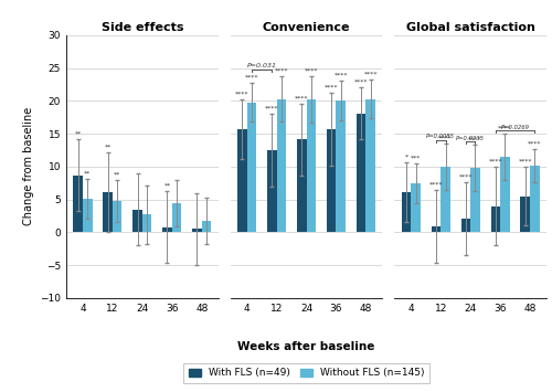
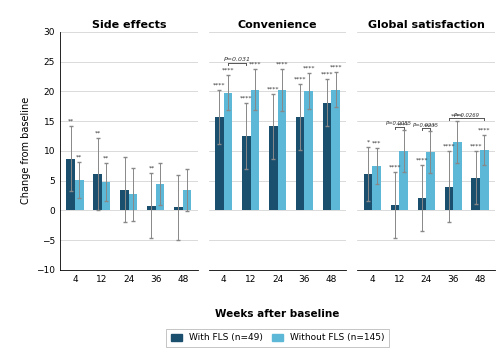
Side effects/Without FLS (n=145)/48: 1.7 -> 3.4
